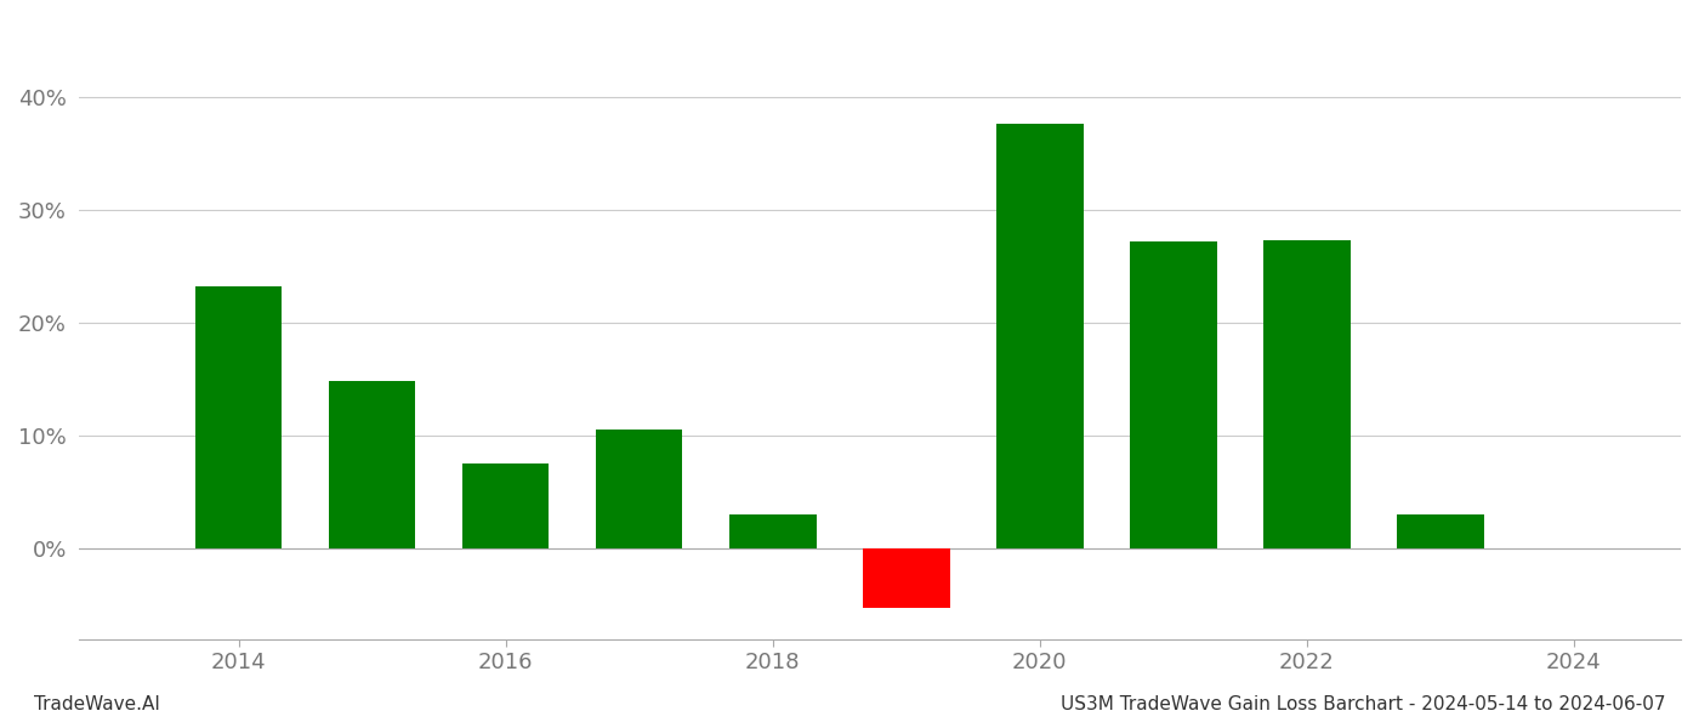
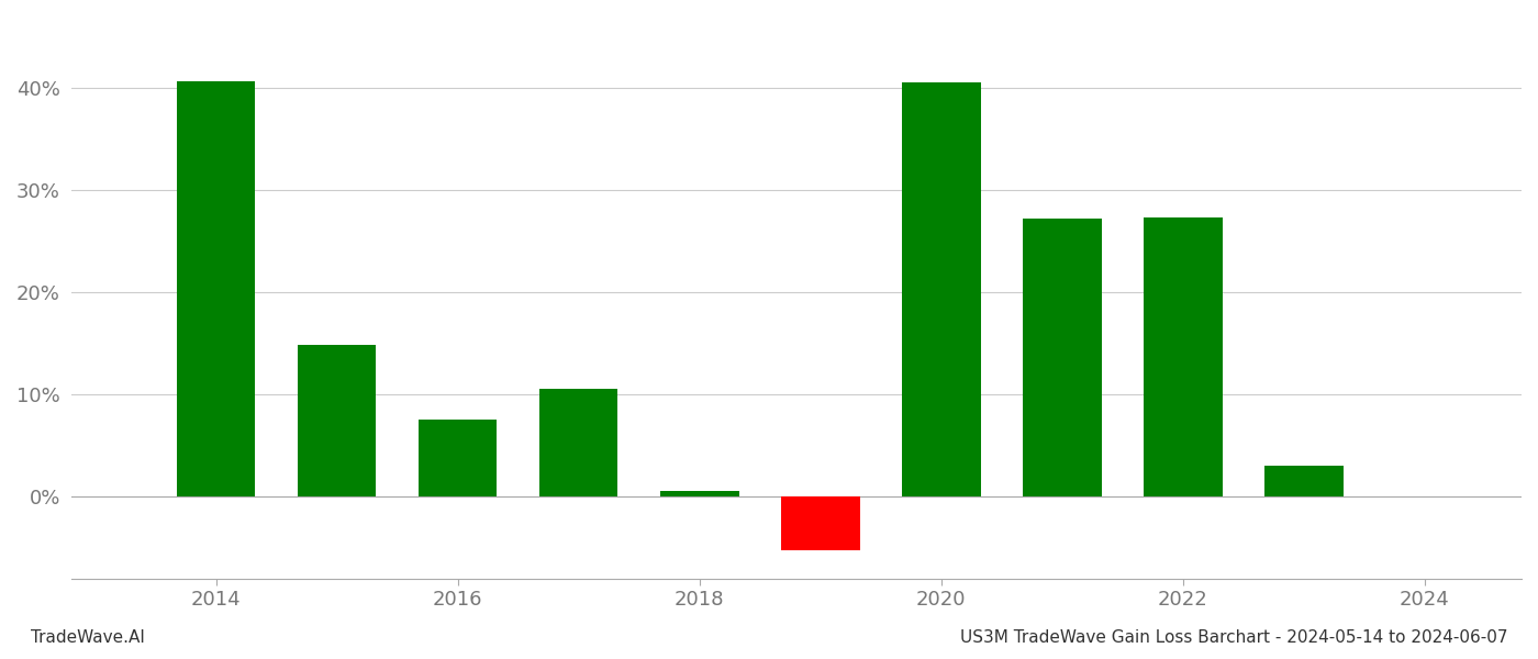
2014: 23.2% -> 40.7%
2018: 3.0% -> 0.6%
2020: 37.6% -> 40.5%
